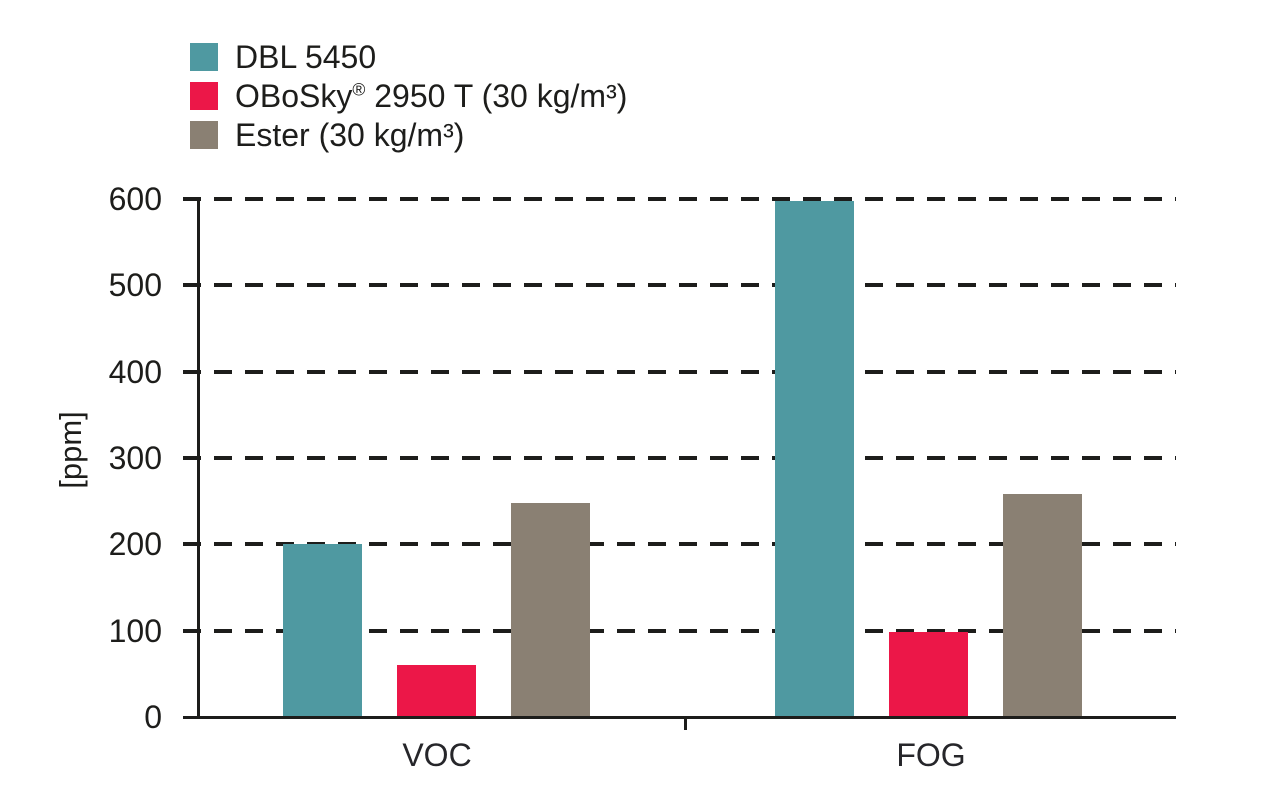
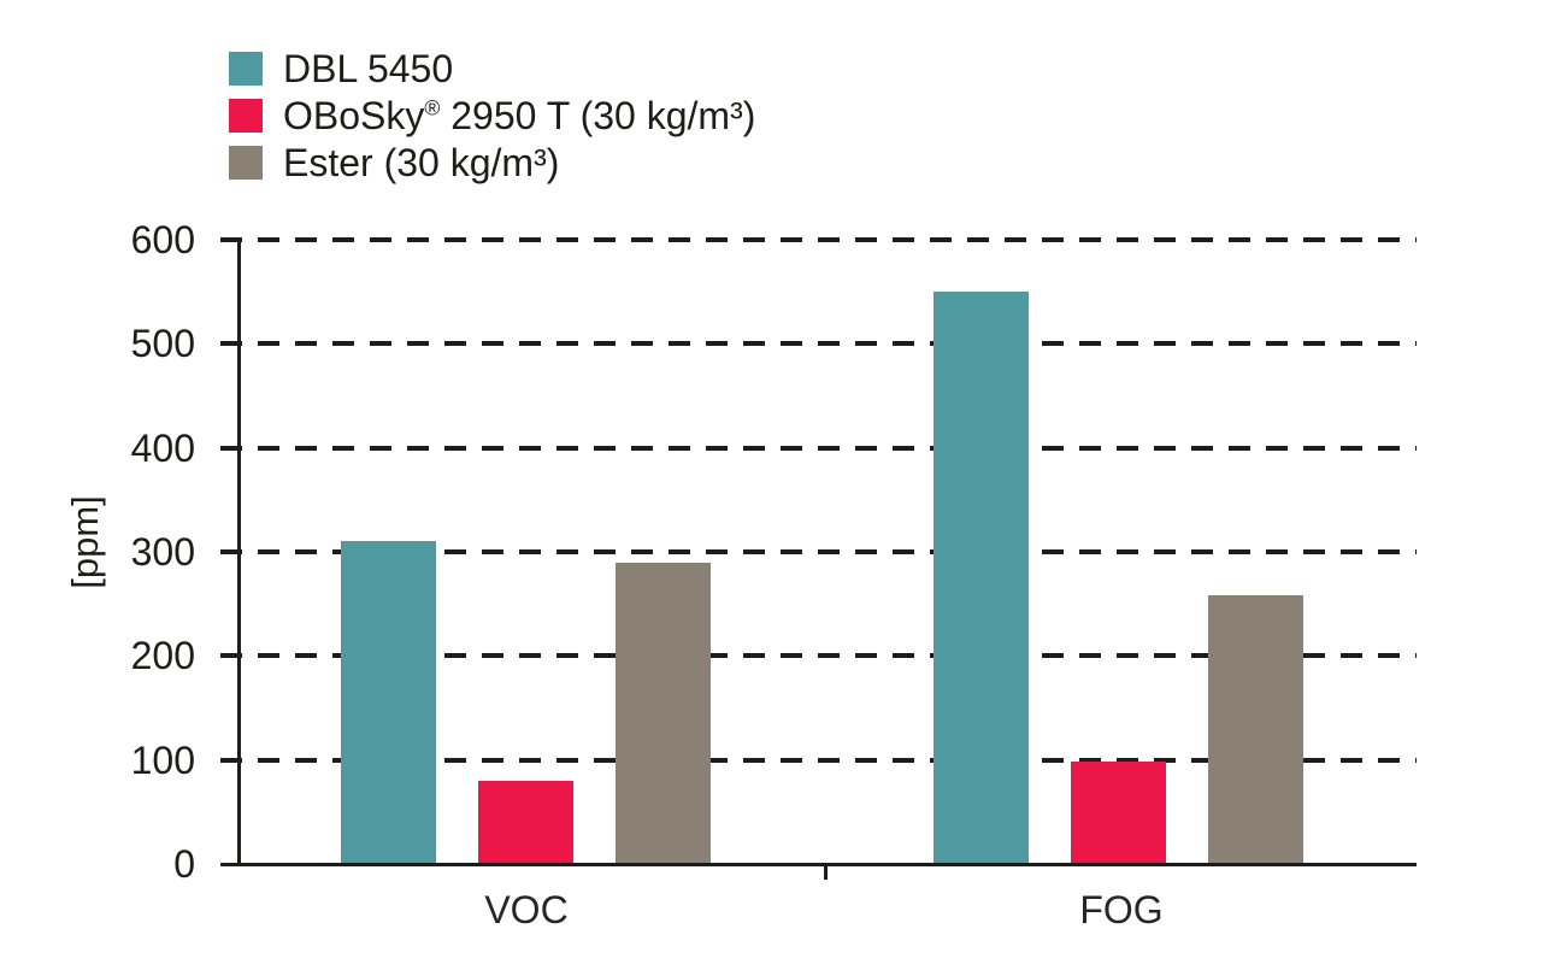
DBL 5450/VOC: 200 -> 310
OBoSky® 2950 T (30 kg/m³)/VOC: 60 -> 80
Ester (30 kg/m³)/VOC: 250 -> 290
DBL 5450/FOG: 600 -> 550
